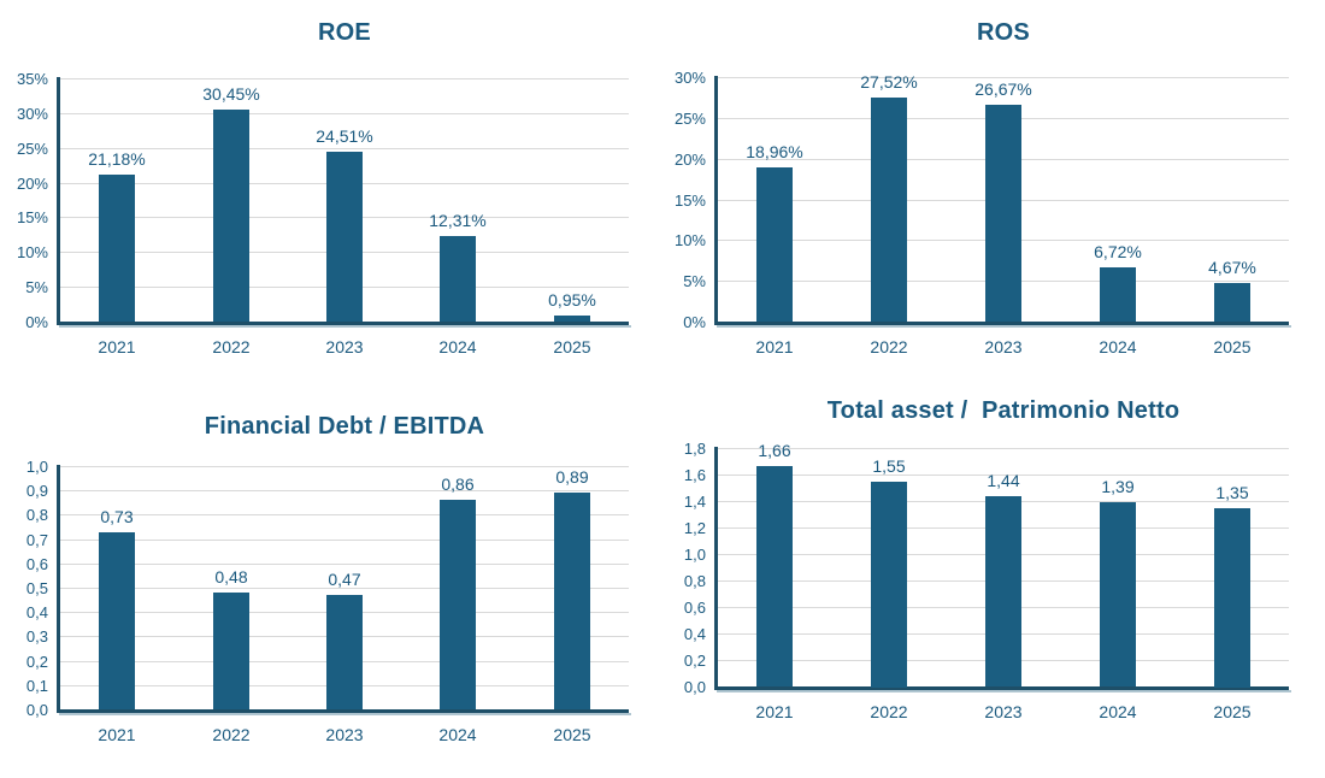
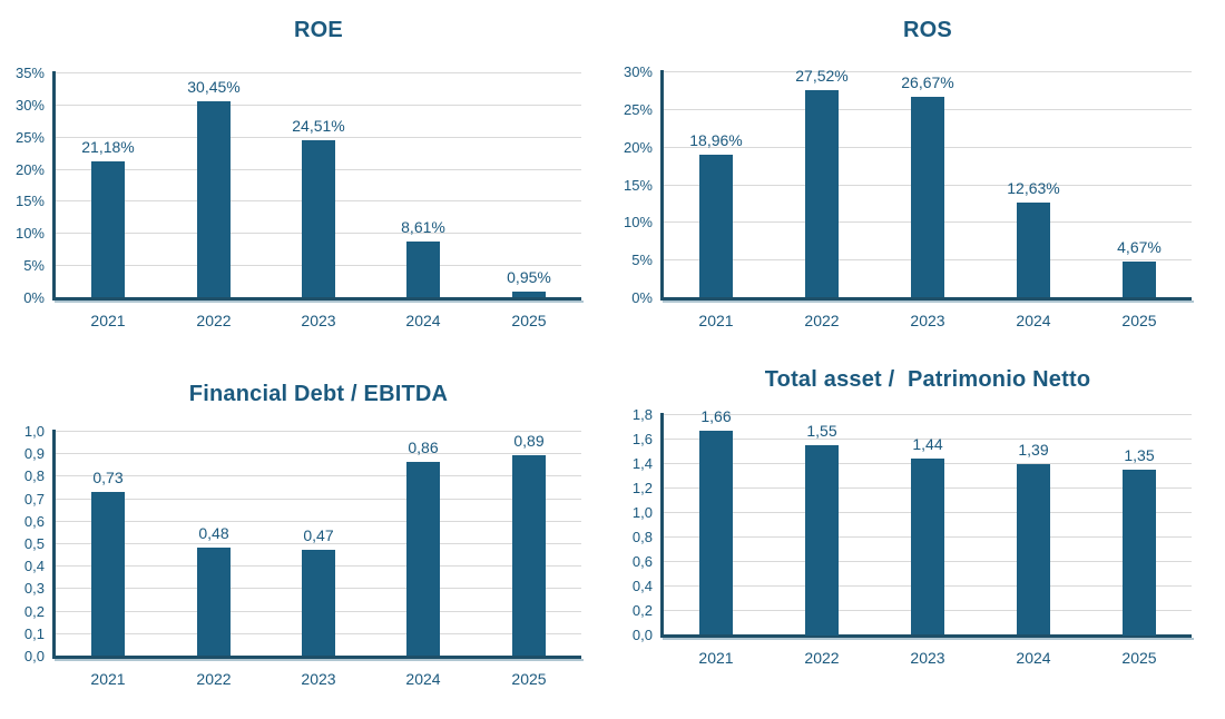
ROE/2024: 12,31% -> 8,61%
ROS/2024: 6,72% -> 12,63%
